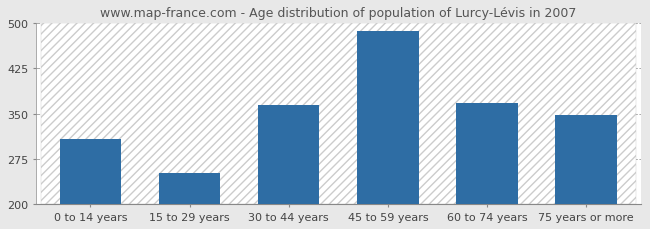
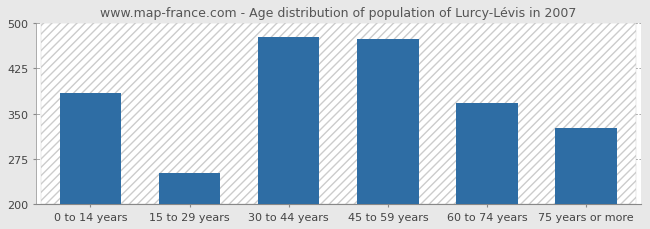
0 to 14 years: 308 -> 384
30 to 44 years: 365 -> 476
45 to 59 years: 487 -> 474
75 years or more: 348 -> 326
